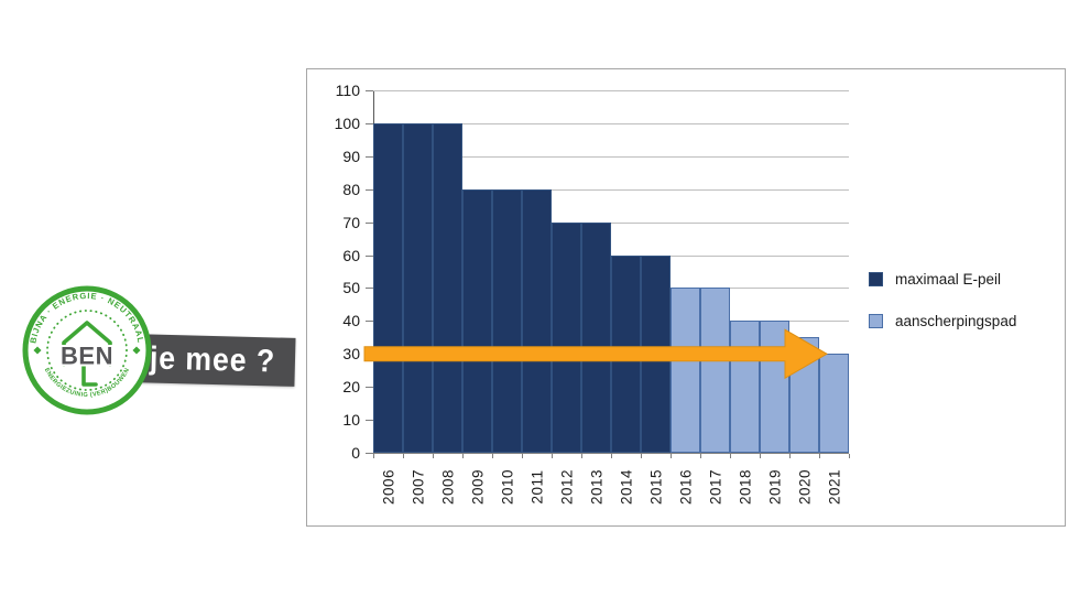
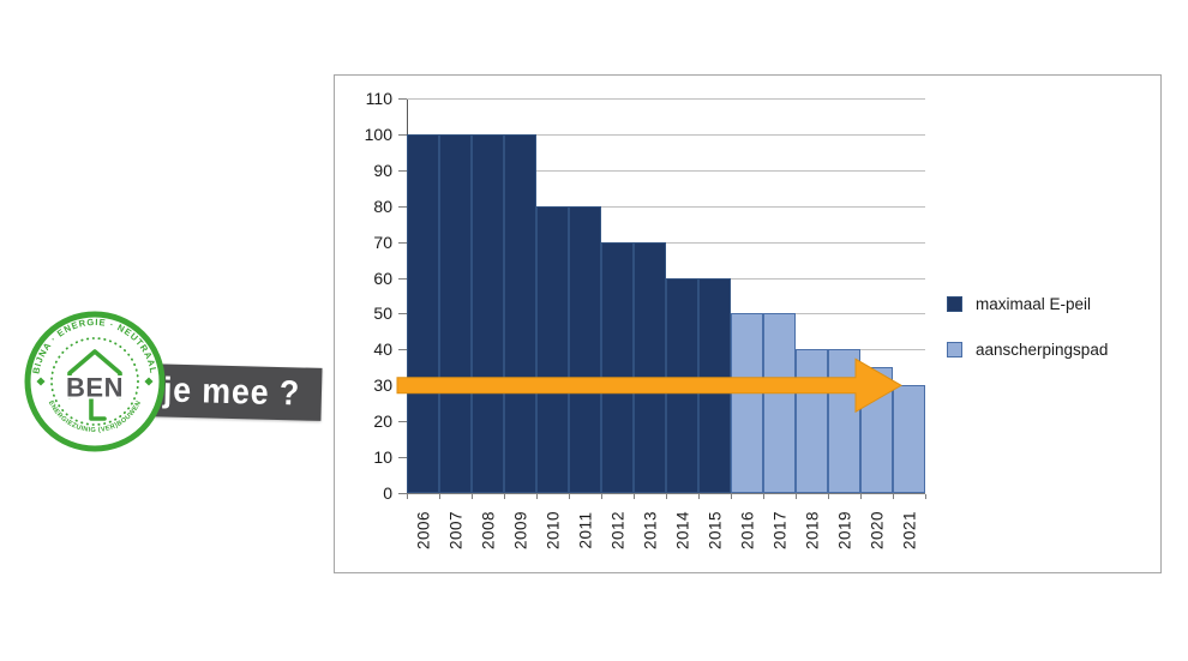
maximaal E-peil/2009: 80 -> 100
